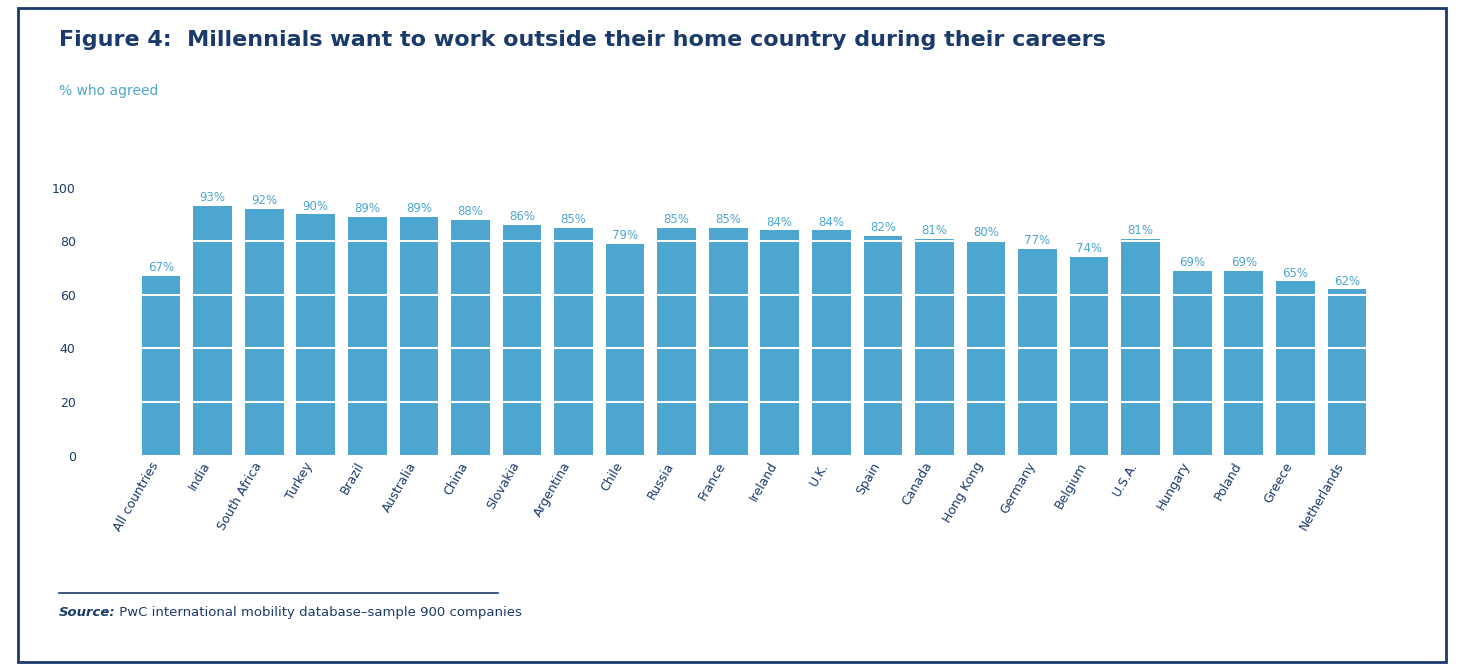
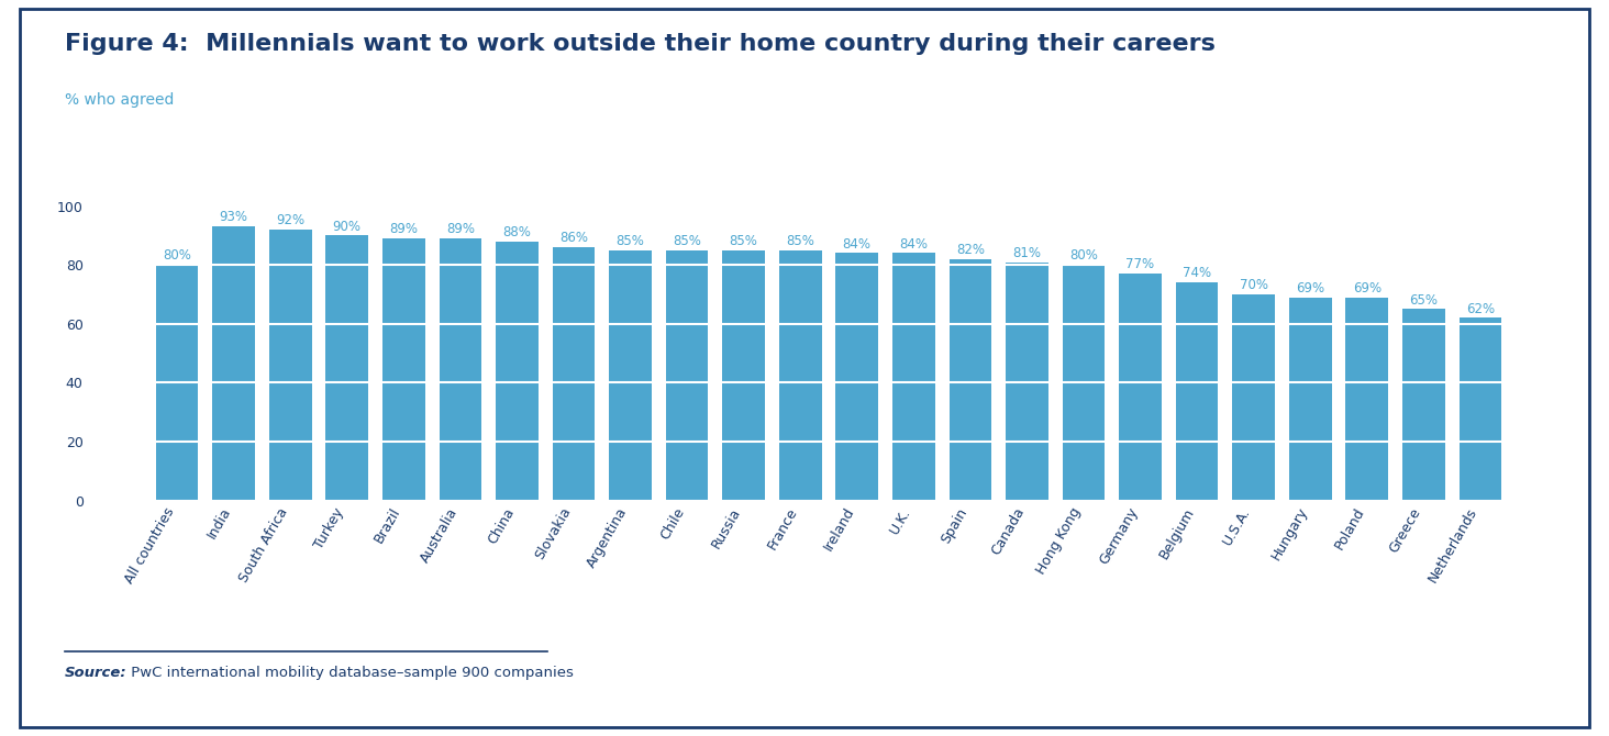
All countries: 67% -> 80%
Chile: 79% -> 85%
U.S.A.: 81% -> 70%
